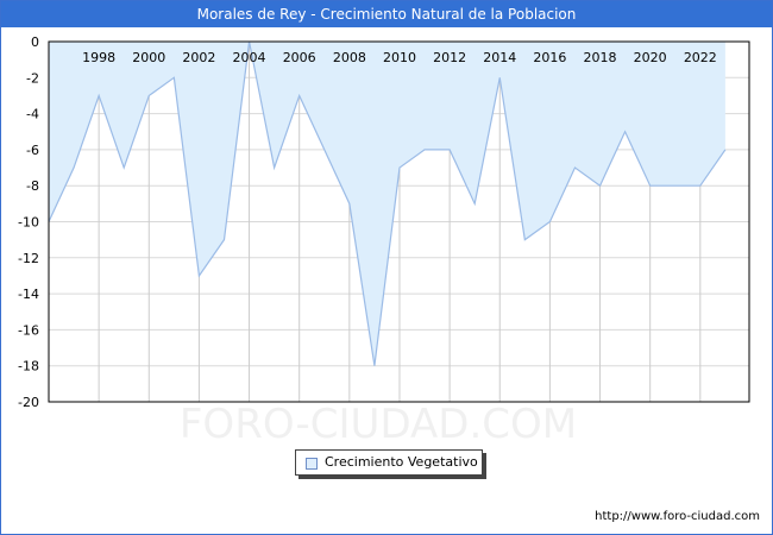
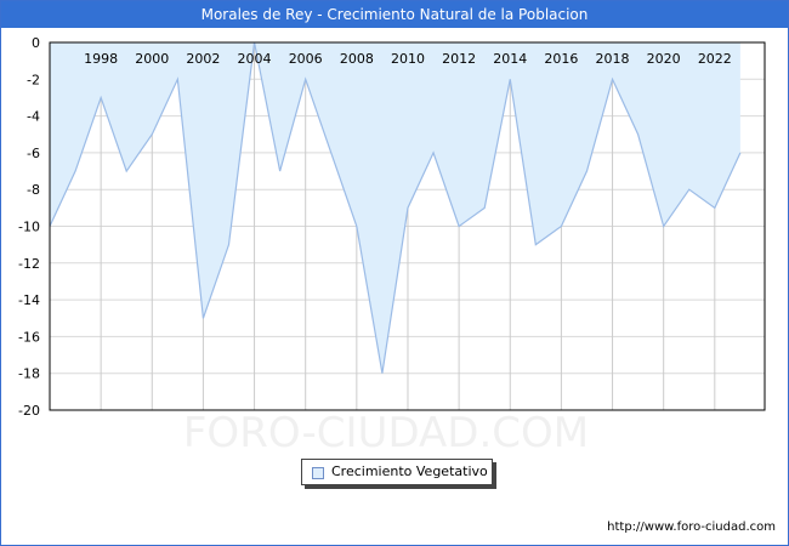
2000: -3 -> -5
2002: -13 -> -15
2006: -3 -> -2
2008: -9 -> -10
2010: -7 -> -9
2012: -6 -> -10
2018: -8 -> -2
2020: -8 -> -10
2022: -8 -> -9
